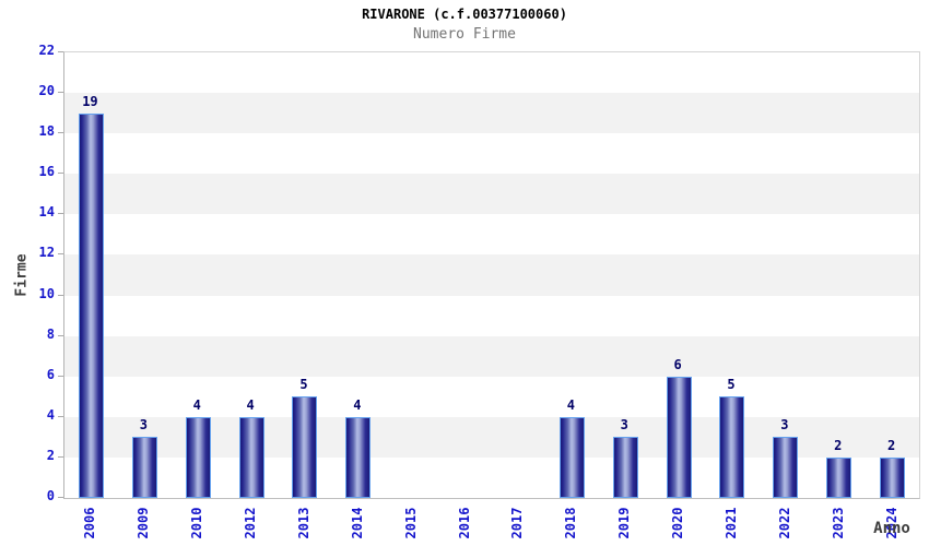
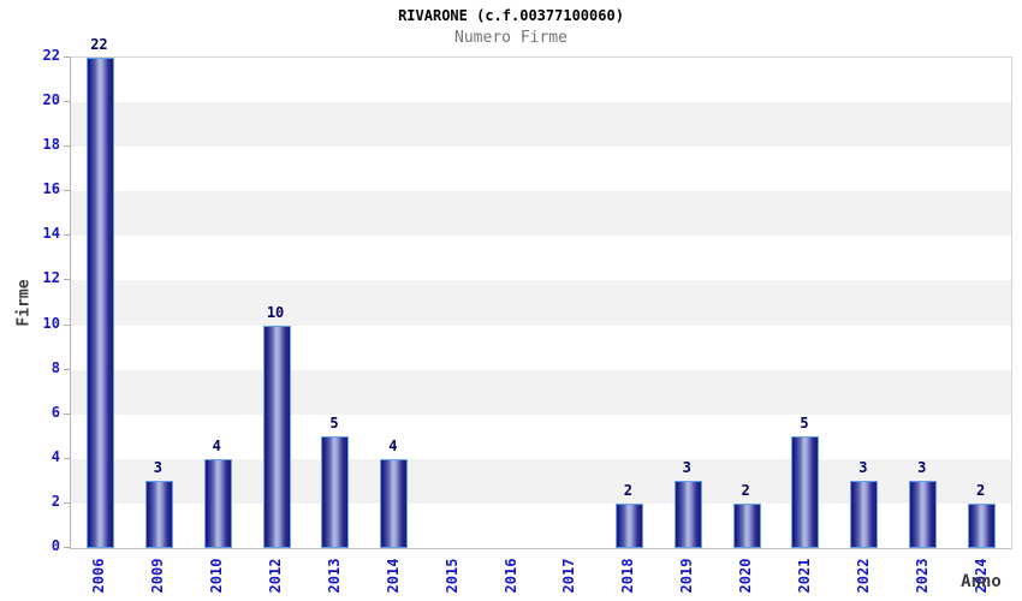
2006: 19 -> 22
2012: 4 -> 10
2018: 4 -> 2
2020: 6 -> 2
2023: 2 -> 3
